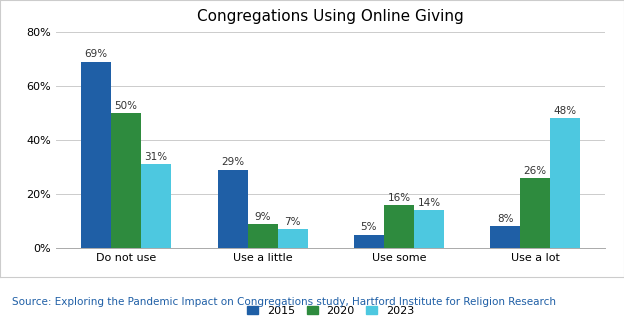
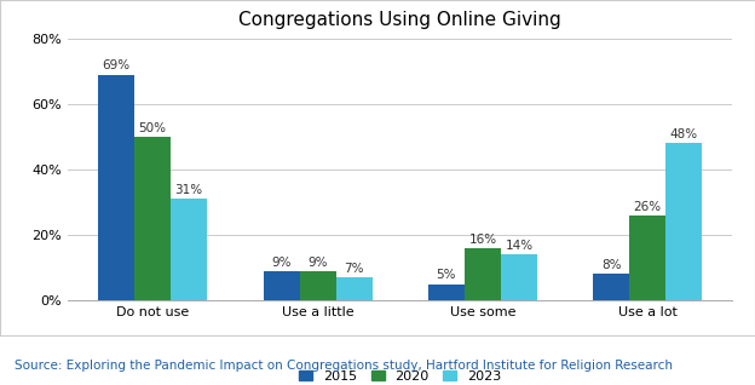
2015/Use a little: 29% -> 9%
